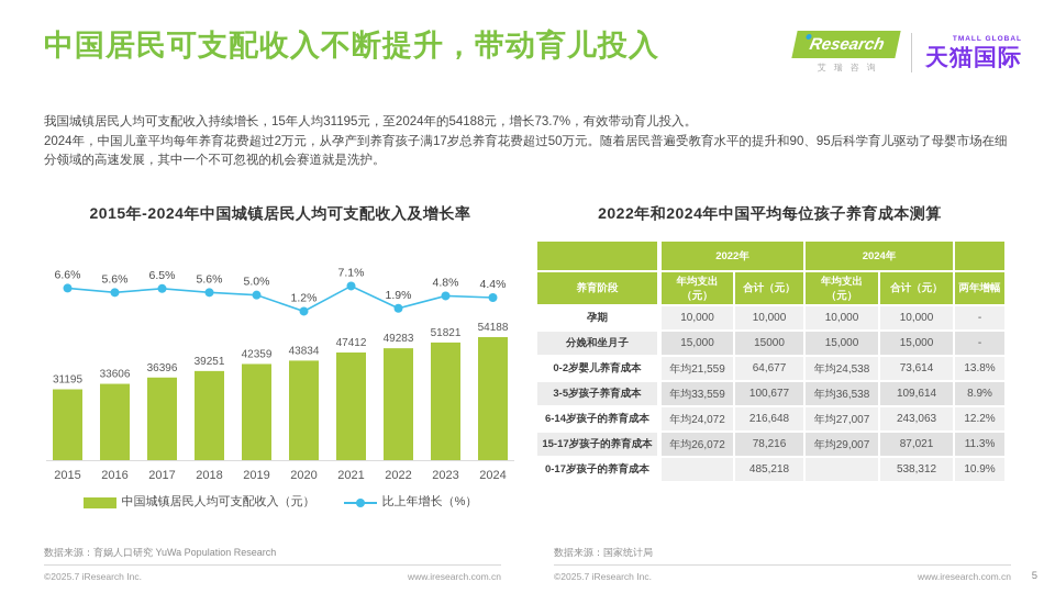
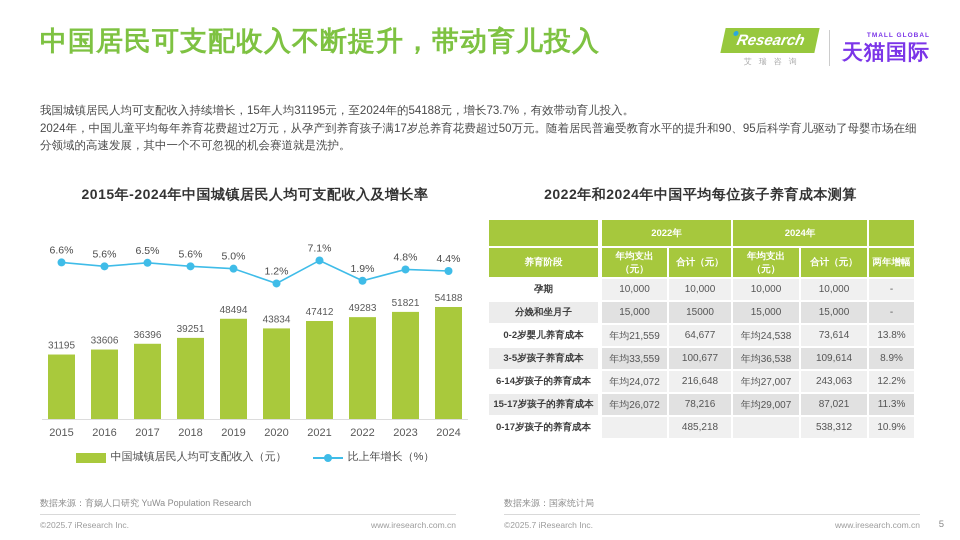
中国城镇居民人均可支配收入（元）/2019: 42359 -> 48494
